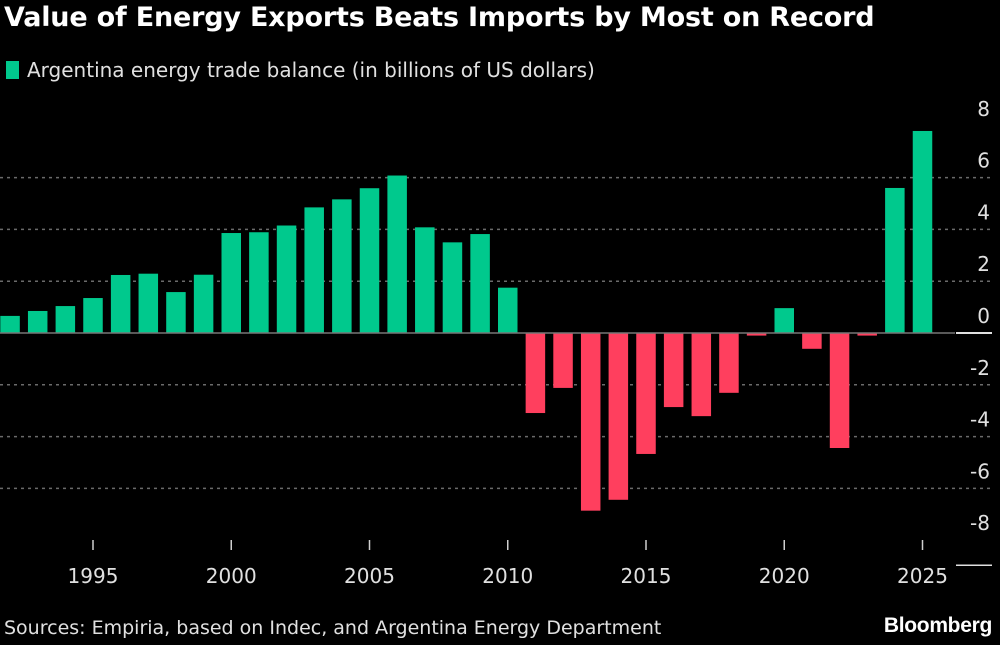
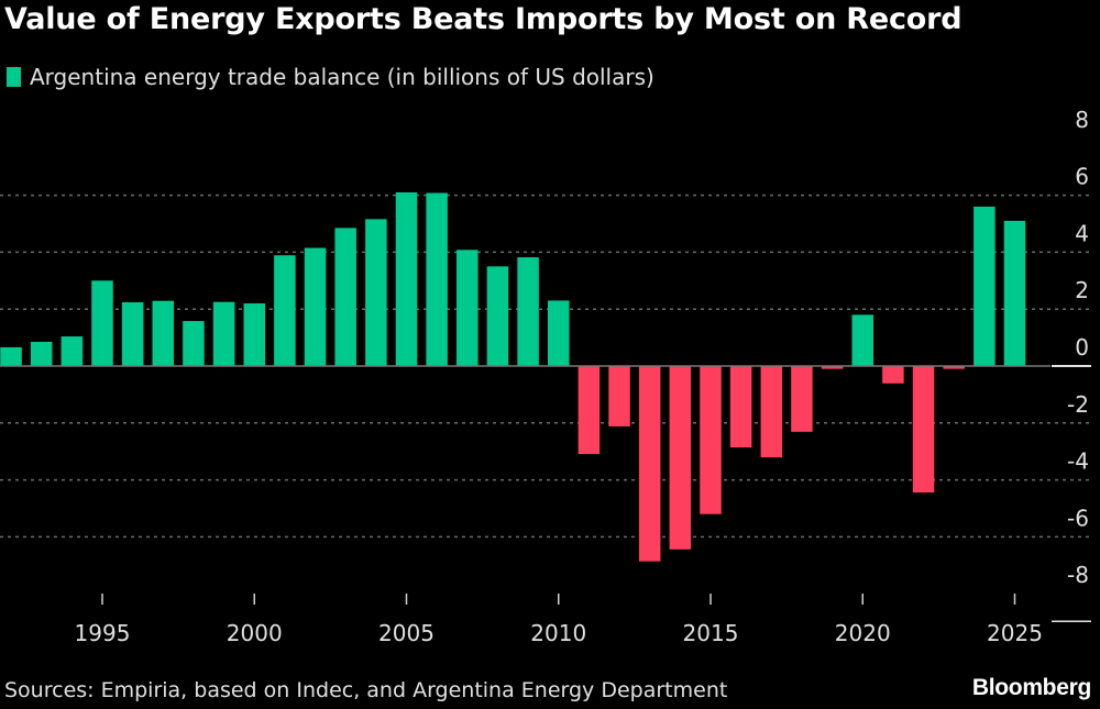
1995: 1.4 -> 3.0
2000: 3.9 -> 2.2
2005: 5.6 -> 6.1
2010: 1.8 -> 2.3
2015: -4.7 -> -5.2
2020: 1.0 -> 1.8
2025: 7.8 -> 5.1
